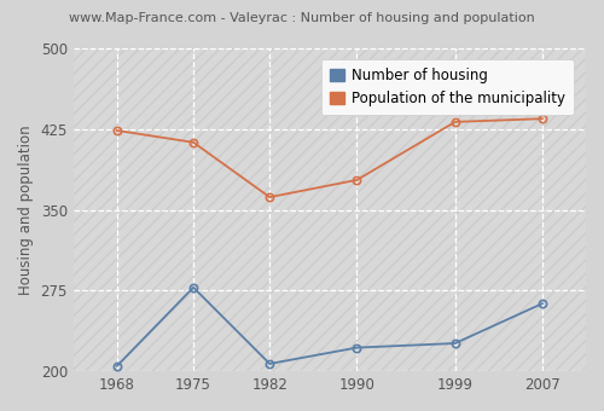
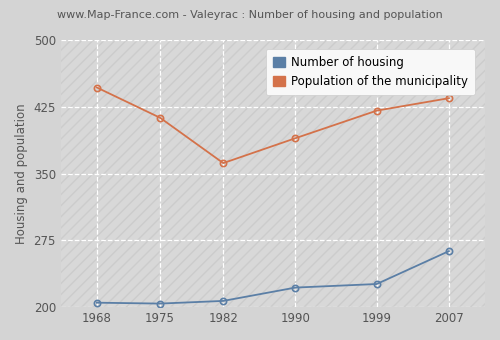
Population of the municipality/1968: 424 -> 447
Number of housing/1975: 278 -> 204
Population of the municipality/1990: 378 -> 390
Population of the municipality/1999: 432 -> 421
